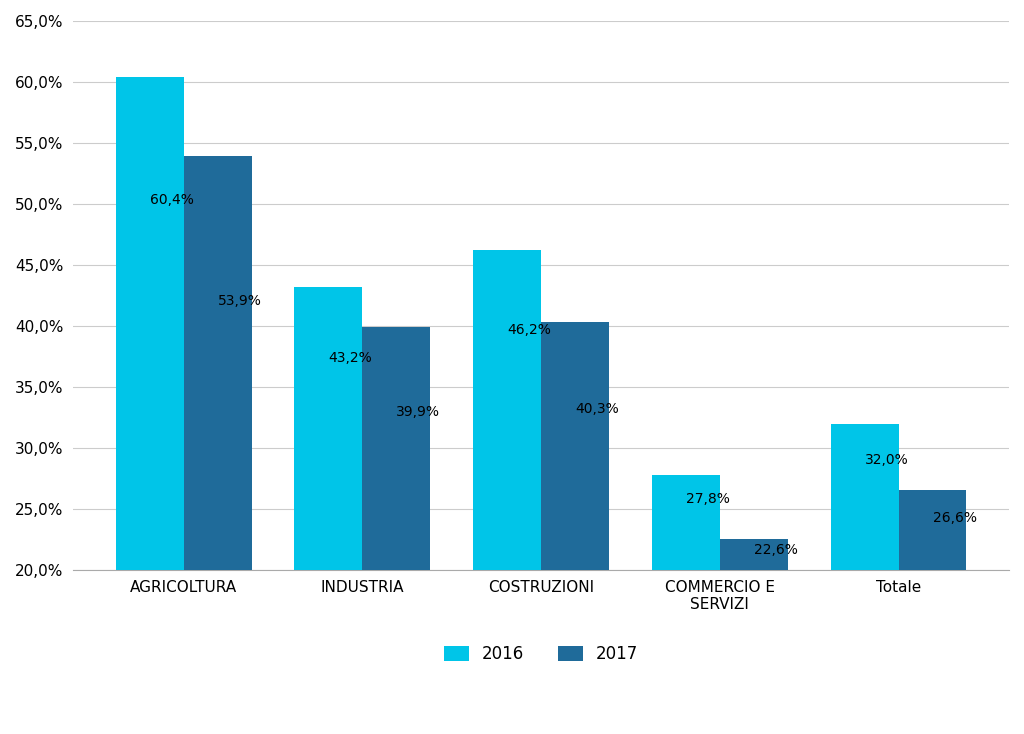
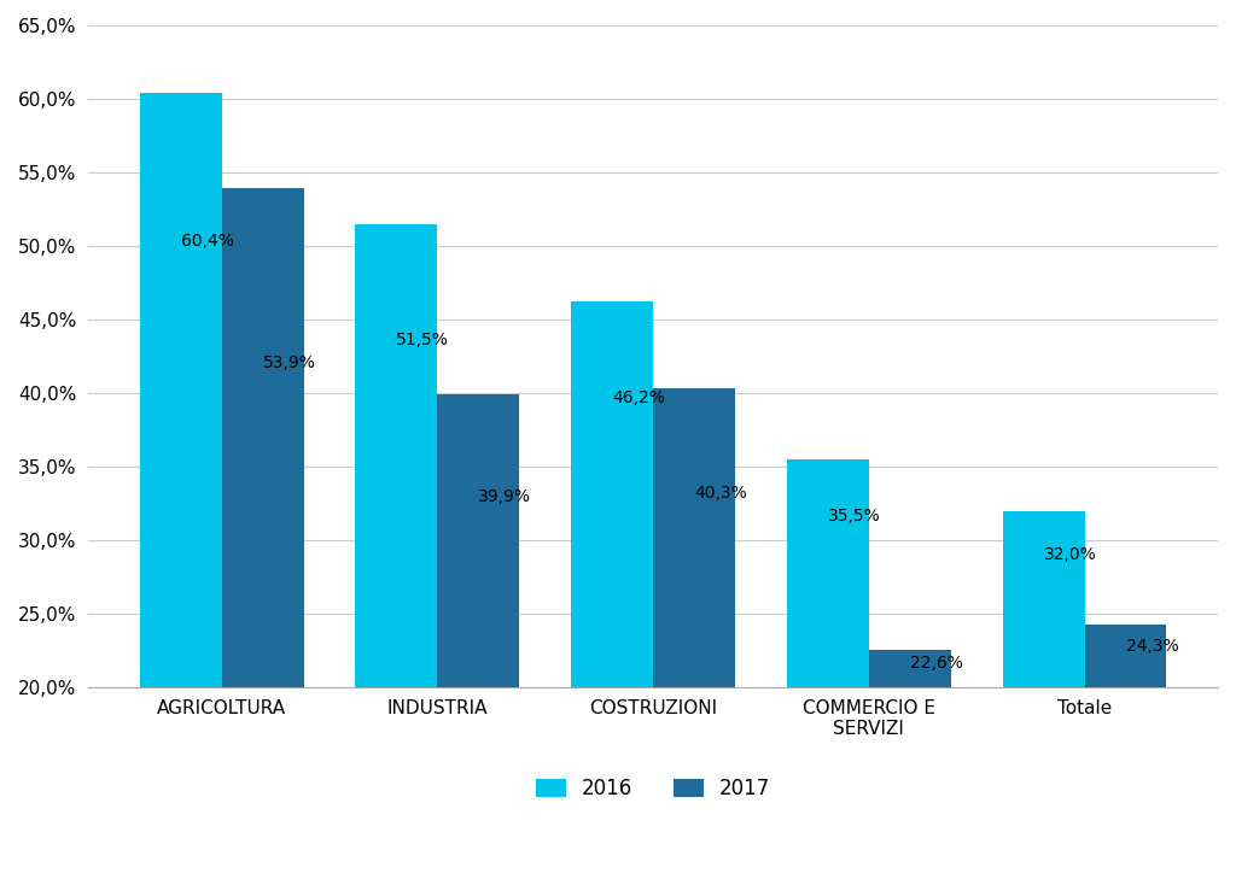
2016/INDUSTRIA: 43,2% -> 51,5%
2016/COMMERCIO E SERVIZI: 27,8% -> 35,5%
2017/Totale: 26,6% -> 24,3%
